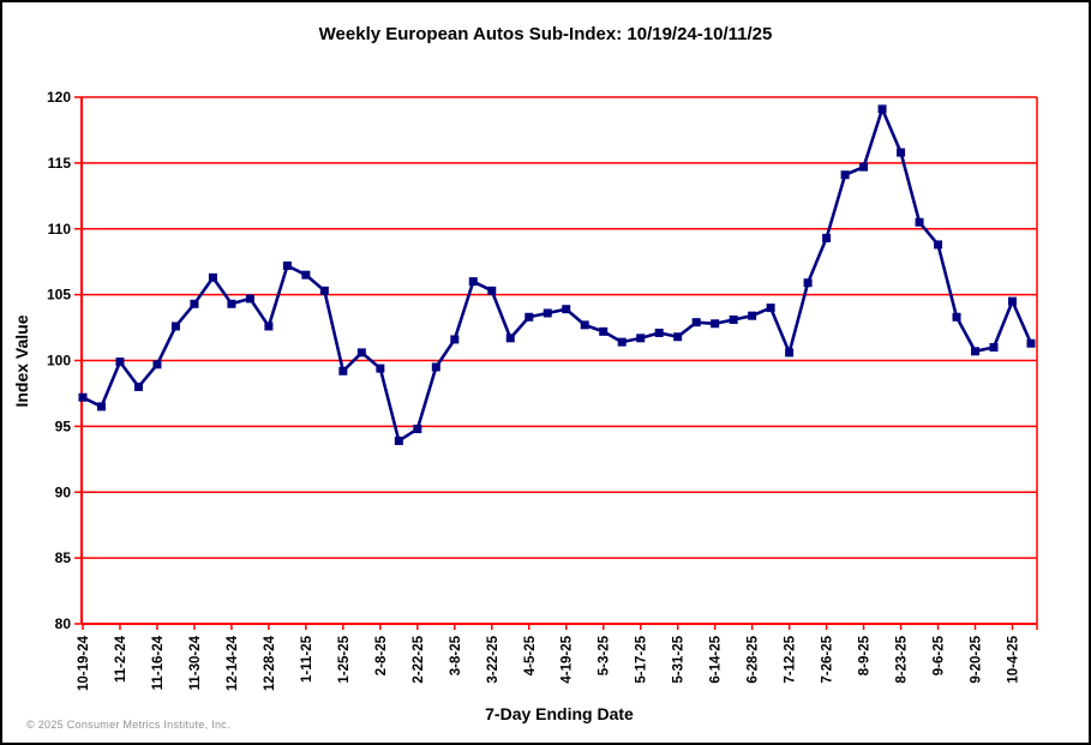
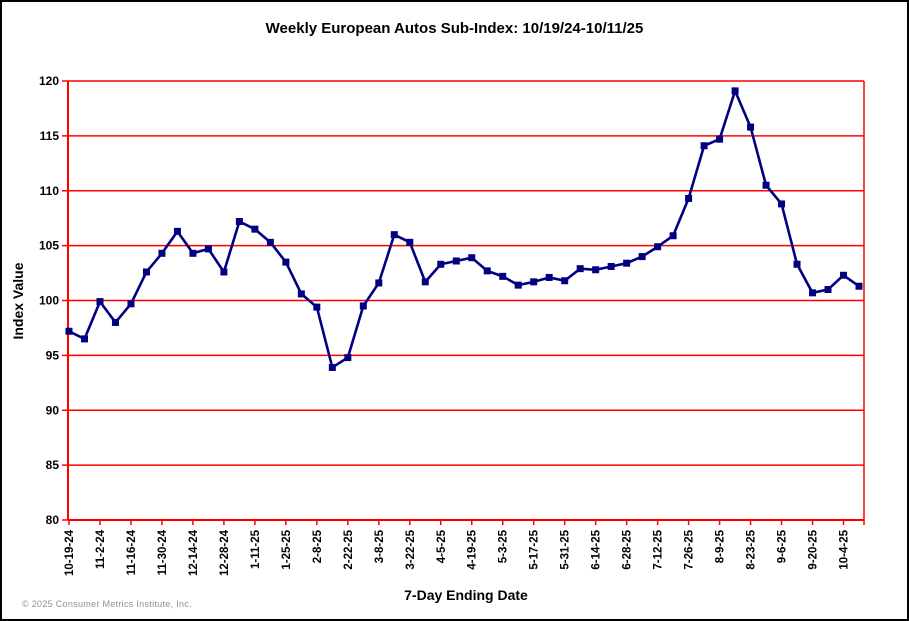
1-25-25: 99.2 -> 103.5
7-12-25: 100.6 -> 104.9
10-4-25: 104.5 -> 102.3
